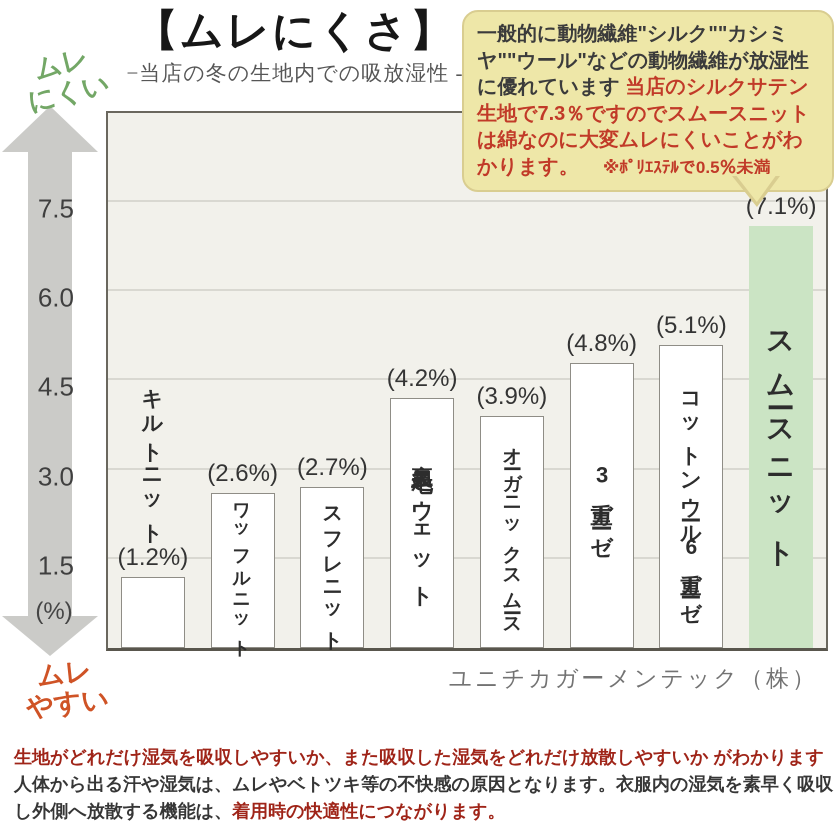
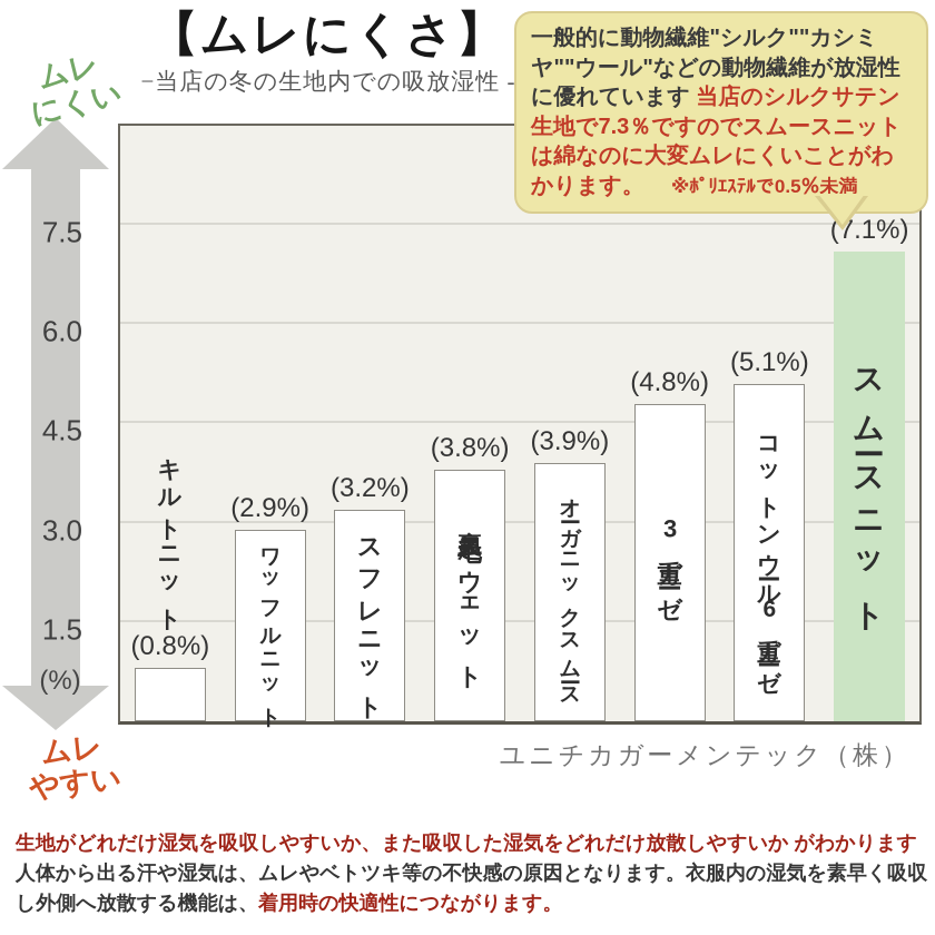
キルトニット: 1.2% -> 0.8%
ワッフルニット: 2.6% -> 2.9%
スフレニット: 2.7% -> 3.2%
裏起毛スウェット: 4.2% -> 3.8%
